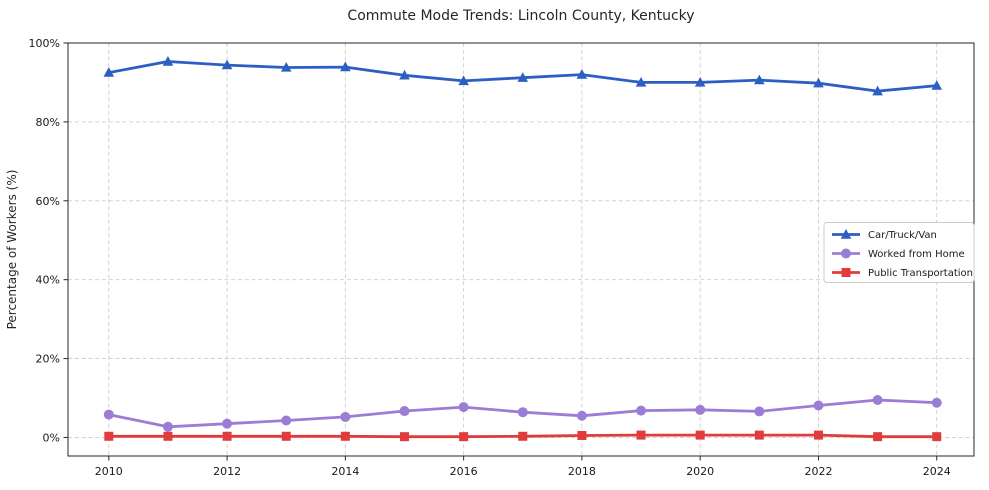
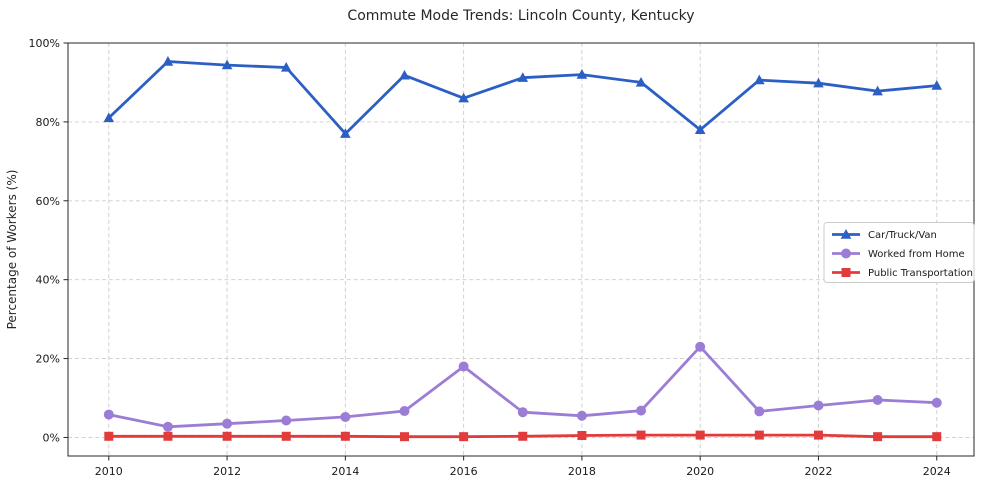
Car/Truck/Van/2010: 92% -> 81%
Car/Truck/Van/2014: 94% -> 77%
Car/Truck/Van/2016: 90% -> 86%
Worked from Home/2016: 8% -> 18%
Car/Truck/Van/2020: 90% -> 78%
Worked from Home/2020: 7% -> 23%
